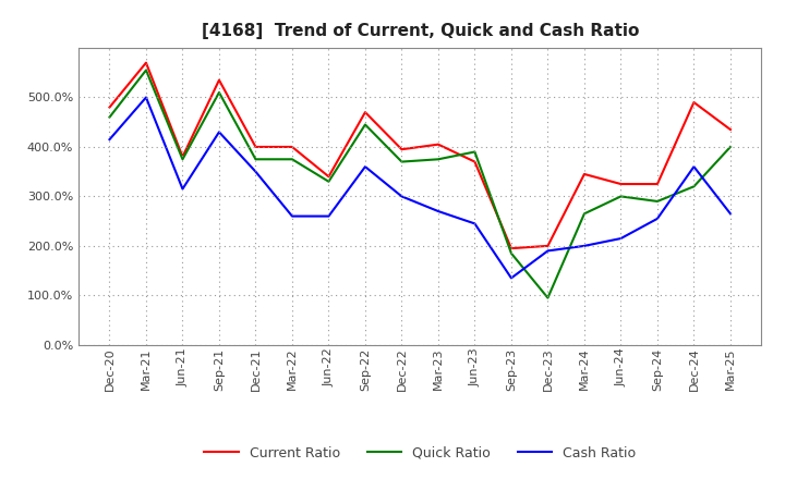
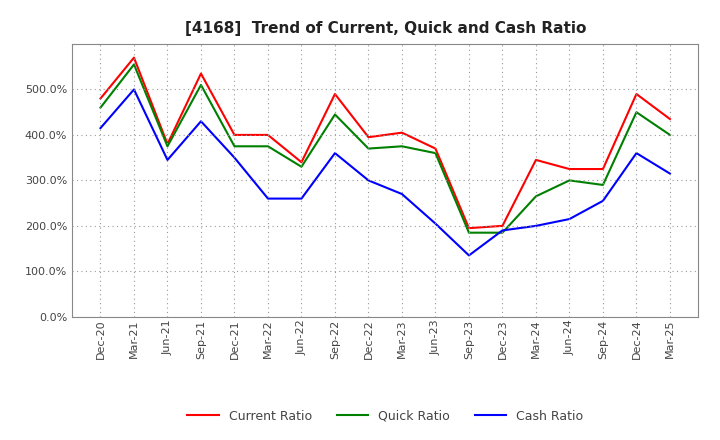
Cash Ratio/Jun-21: 315% -> 345%
Current Ratio/Sep-22: 470% -> 490%
Quick Ratio/Jun-23: 390% -> 360%
Cash Ratio/Jun-23: 245% -> 205%
Quick Ratio/Dec-23: 95% -> 185%
Quick Ratio/Dec-24: 320% -> 450%
Cash Ratio/Mar-25: 265% -> 315%
